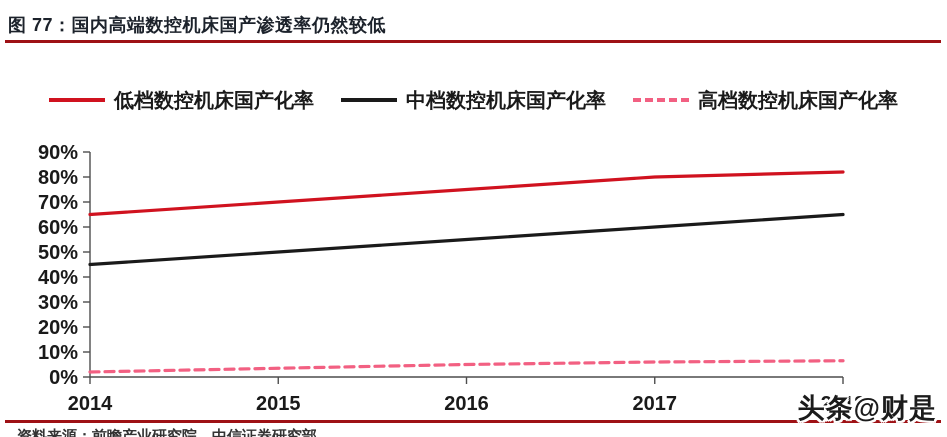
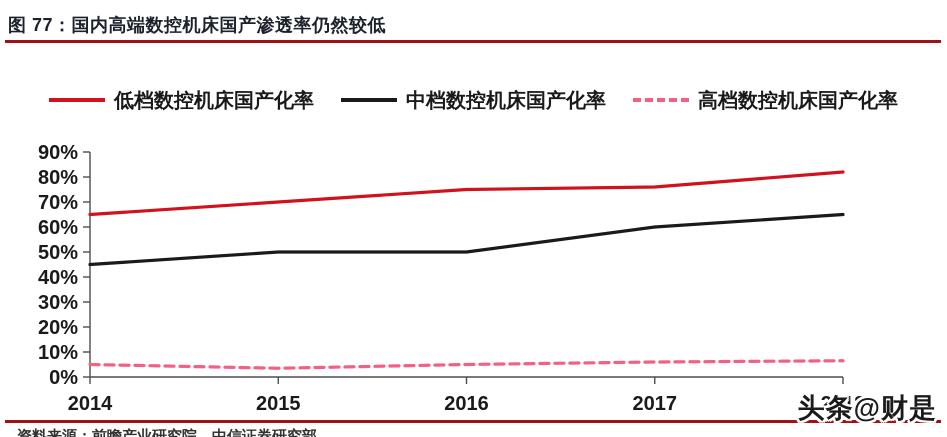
高档数控机床国产化率/2014: 2% -> 5%
中档数控机床国产化率/2016: 55% -> 50%
低档数控机床国产化率/2017: 80% -> 76%
